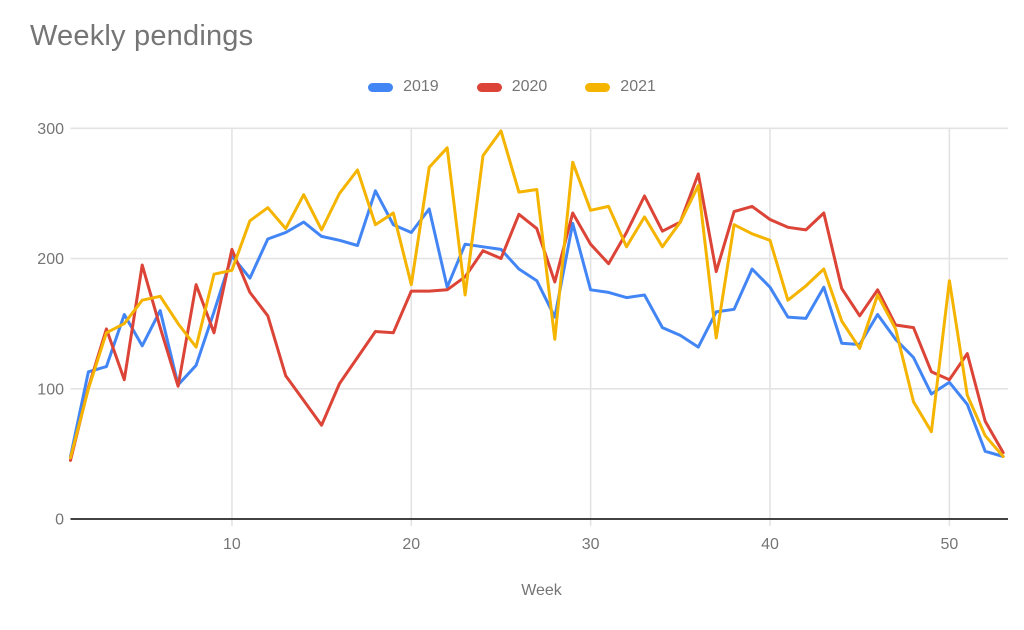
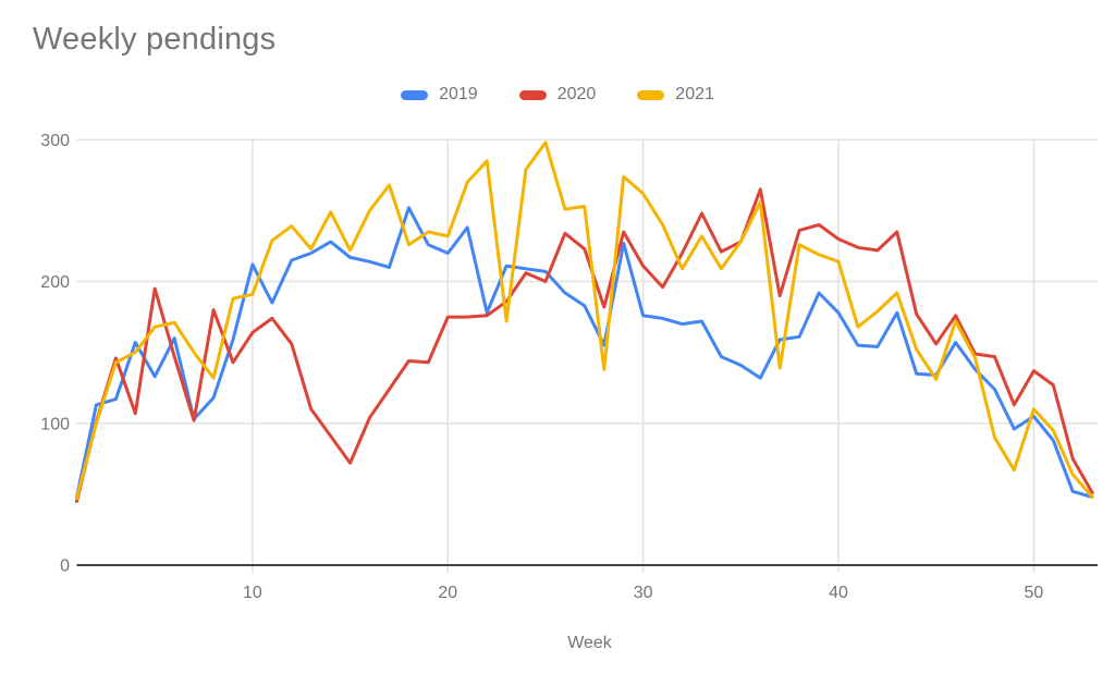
2019/10: 202 -> 212
2020/10: 207 -> 164
2021/20: 180 -> 232
2021/30: 237 -> 262
2020/50: 107 -> 137
2021/50: 183 -> 110
